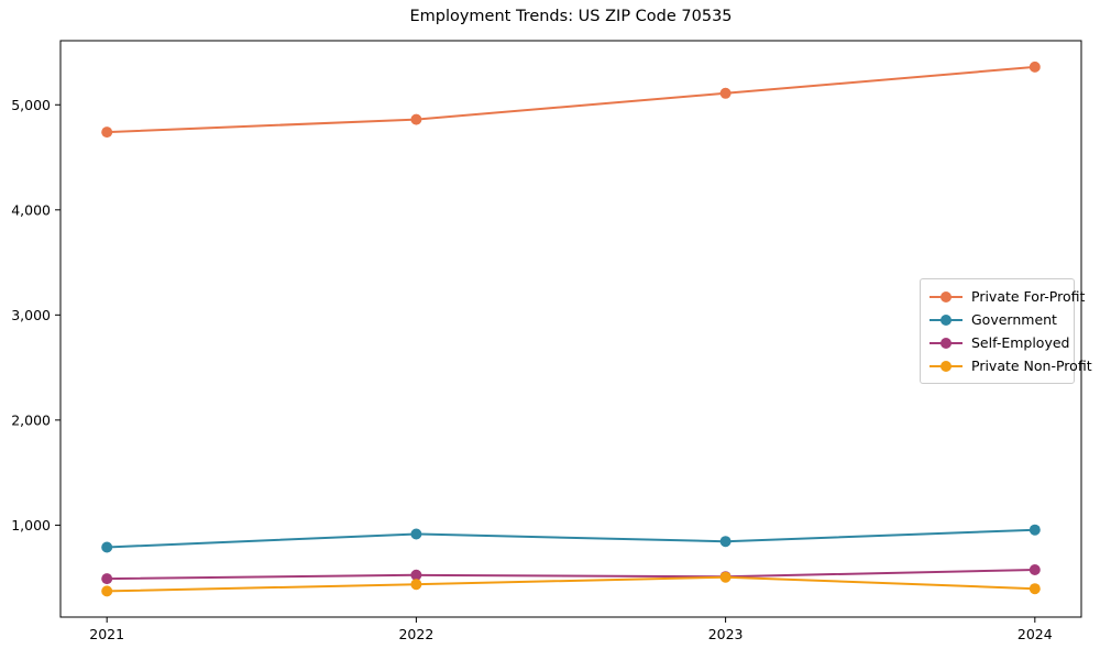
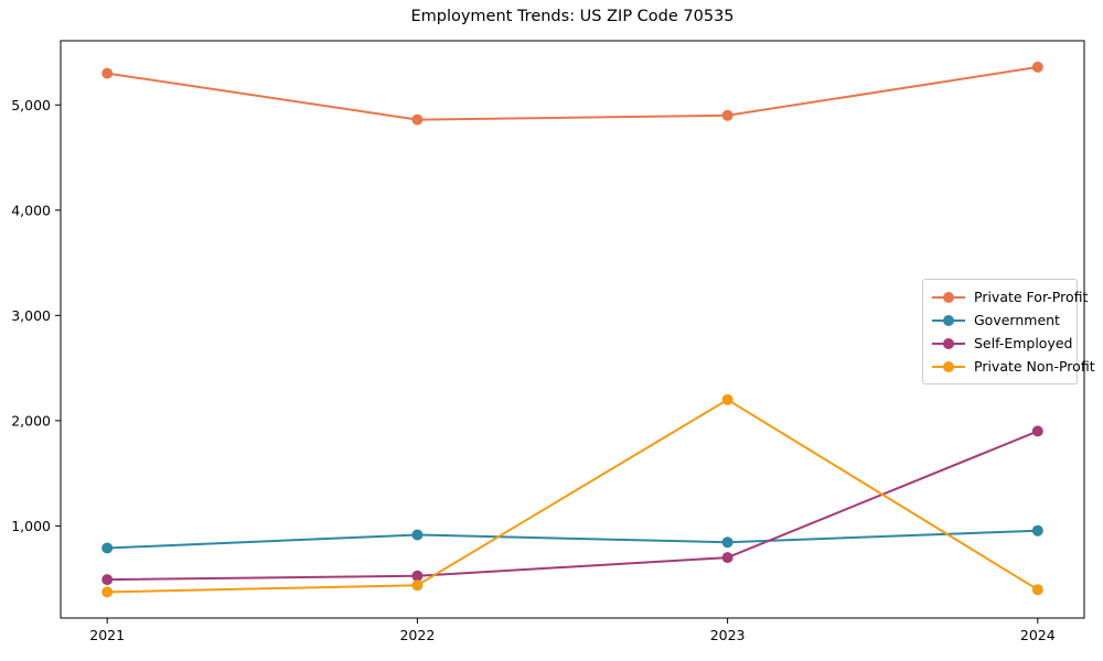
Private For-Profit/2021: 4700 -> 5300
Private For-Profit/2023: 5100 -> 4900
Self-Employed/2023: 500 -> 700
Private Non-Profit/2023: 500 -> 2200
Self-Employed/2024: 600 -> 1900
